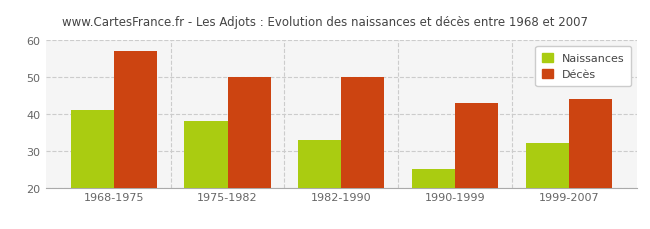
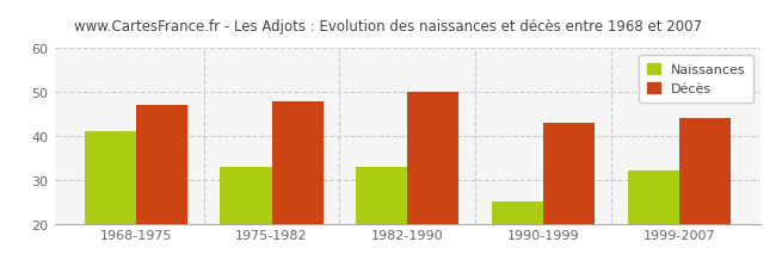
Décès/1968-1975: 57 -> 47
Naissances/1975-1982: 38 -> 33
Décès/1975-1982: 50 -> 48
